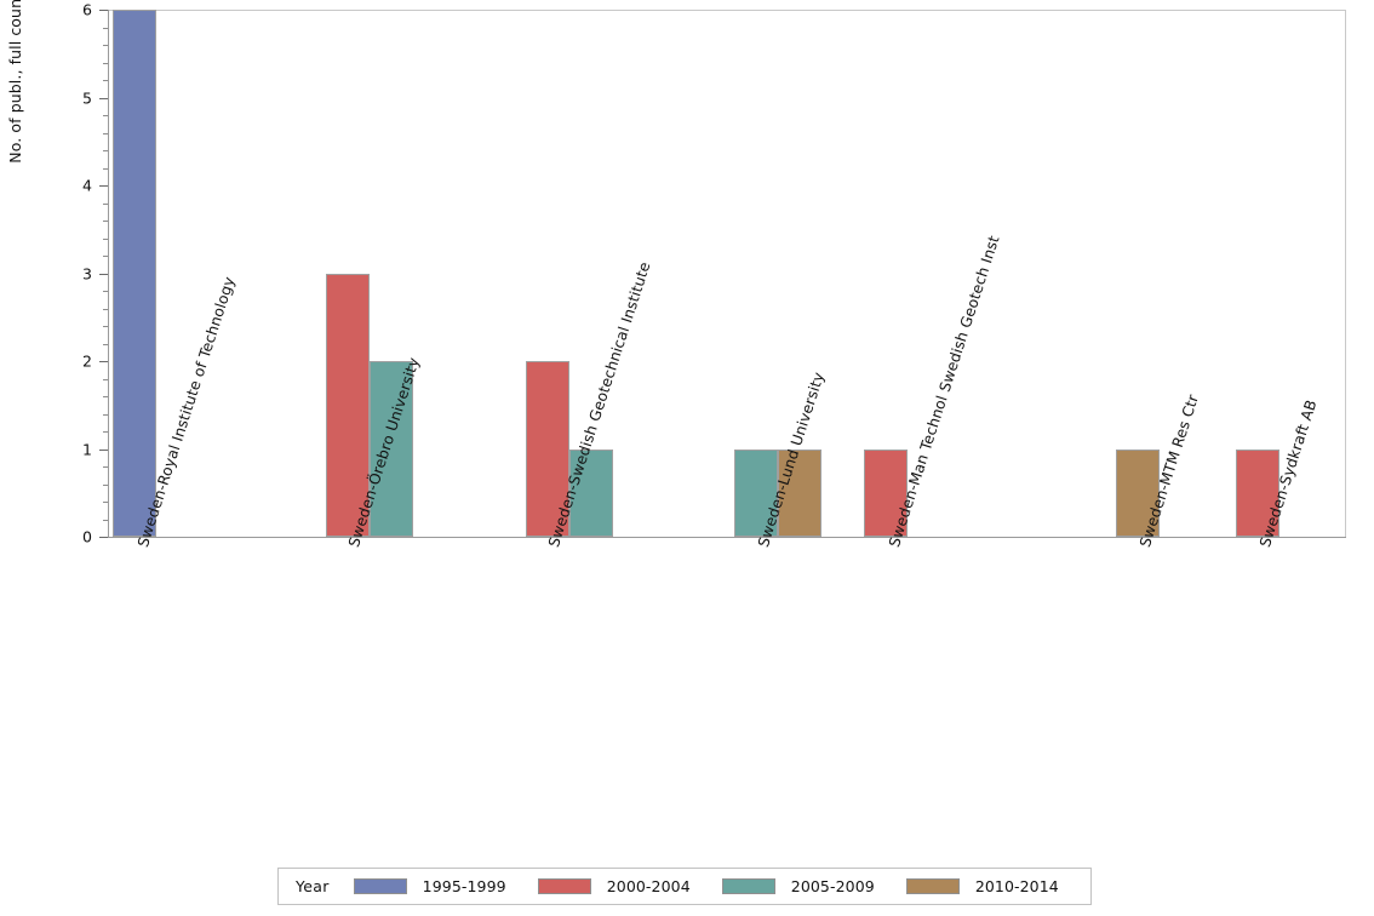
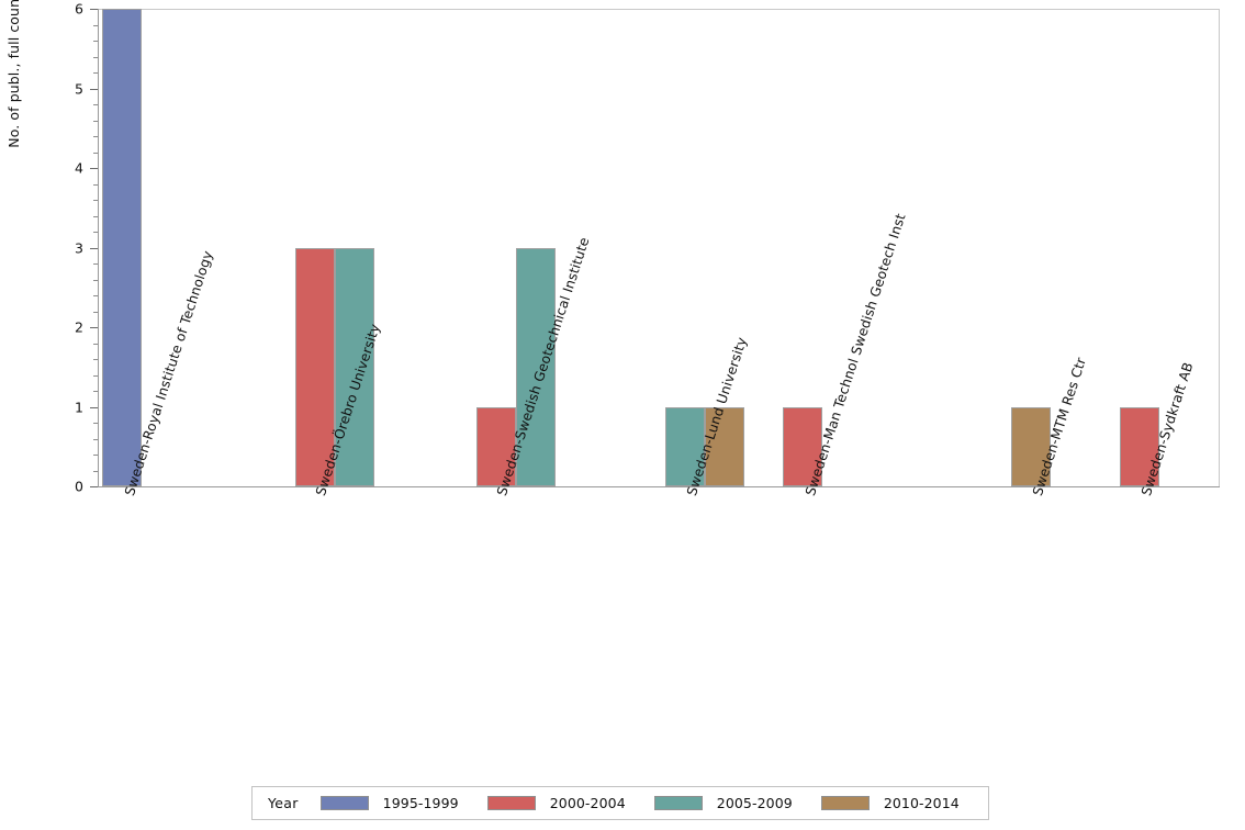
2005-2009/Sweden-Örebro University: 2 -> 3
2000-2004/Sweden-Swedish Geotechnical Institute: 2 -> 1
2005-2009/Sweden-Swedish Geotechnical Institute: 1 -> 3
